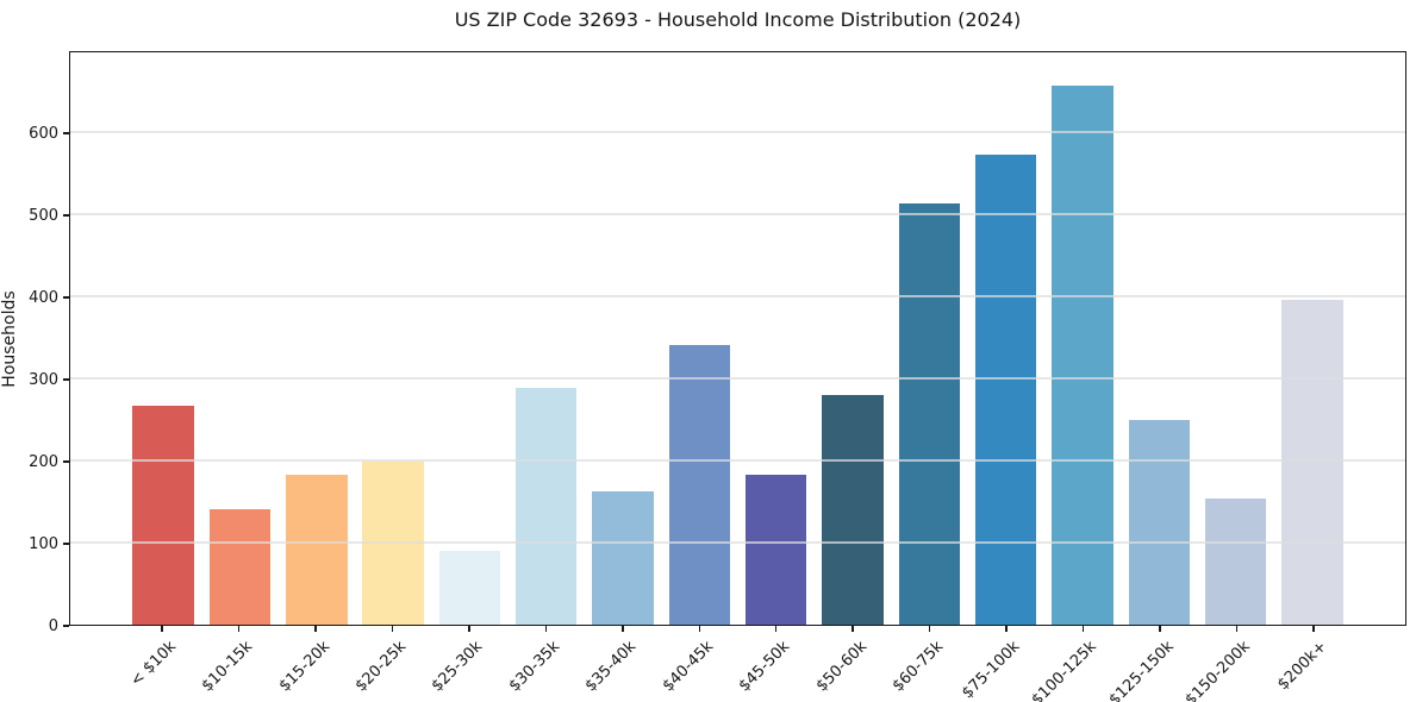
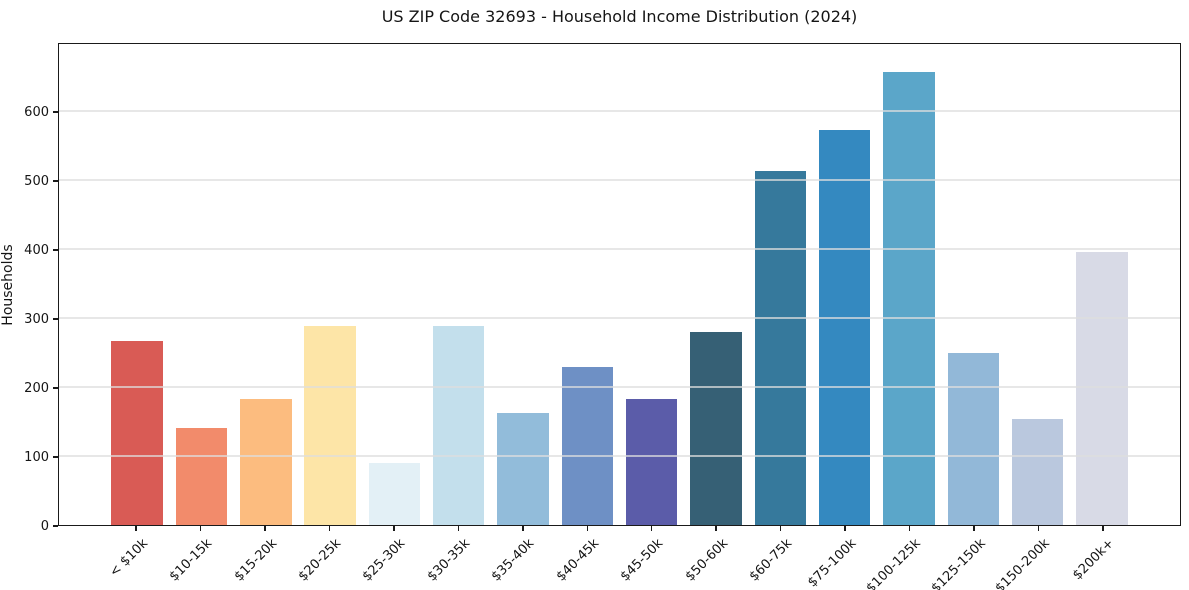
$20-25k: 200 -> 290
$40-45k: 340 -> 230
